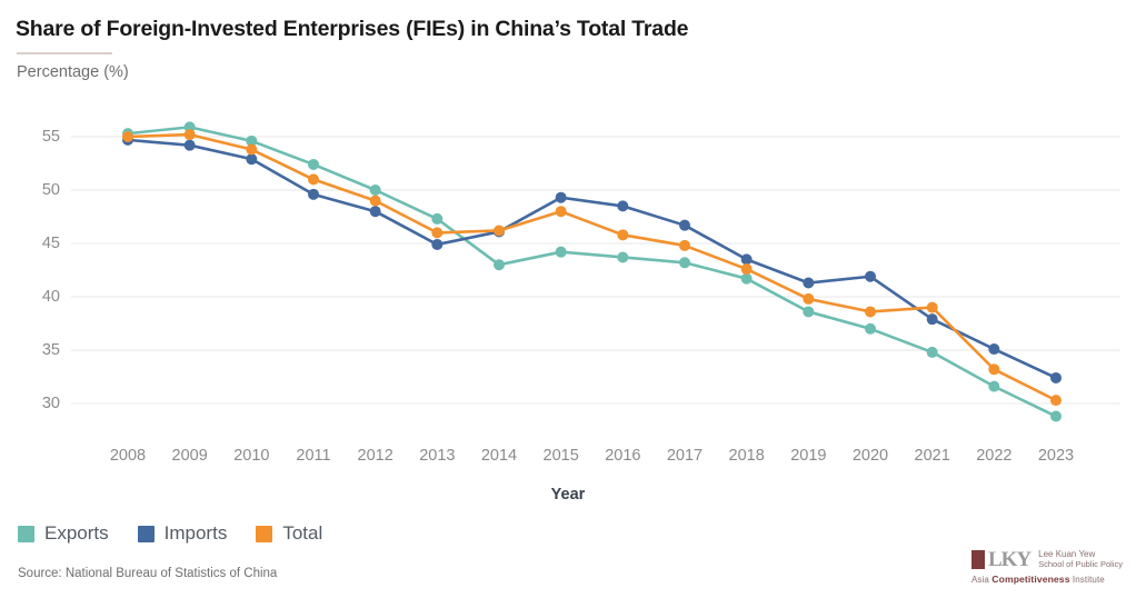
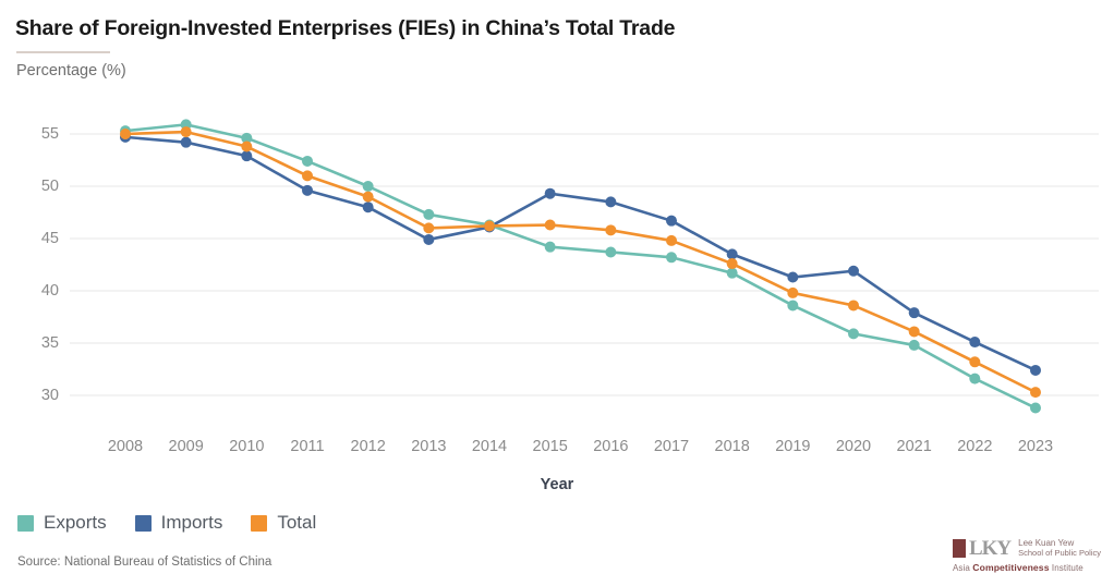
Exports/2014: 43 -> 46
Total/2015: 48 -> 46
Exports/2020: 37 -> 36
Total/2021: 39 -> 36
